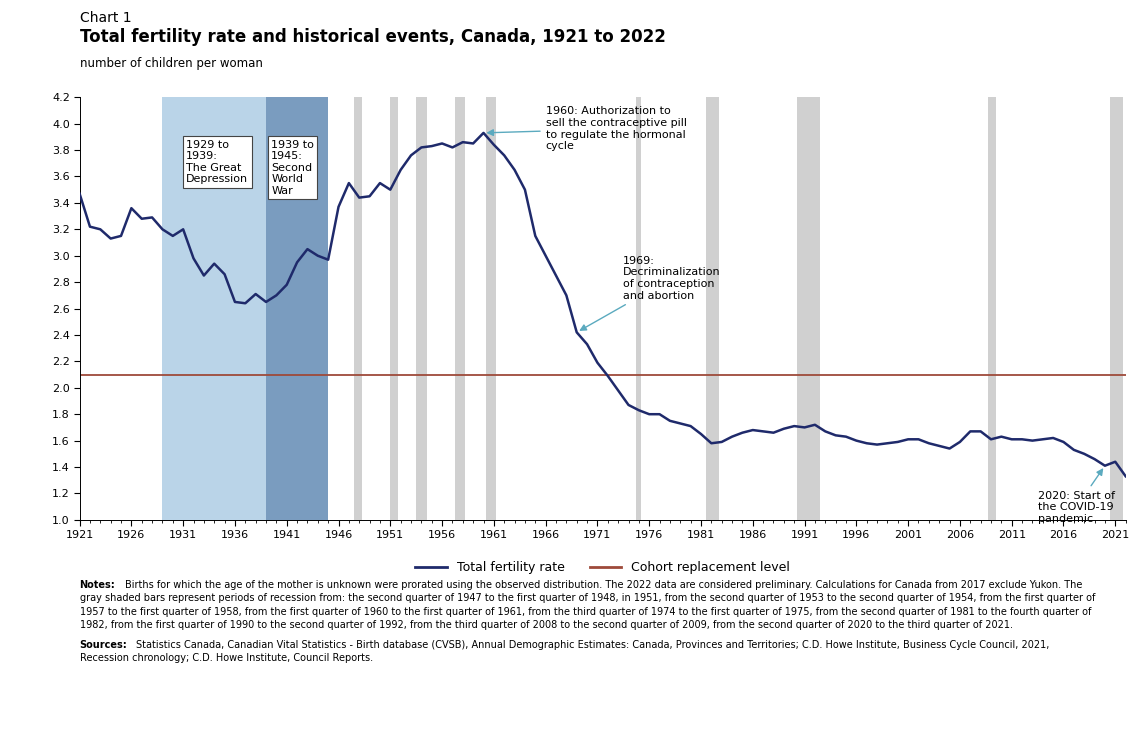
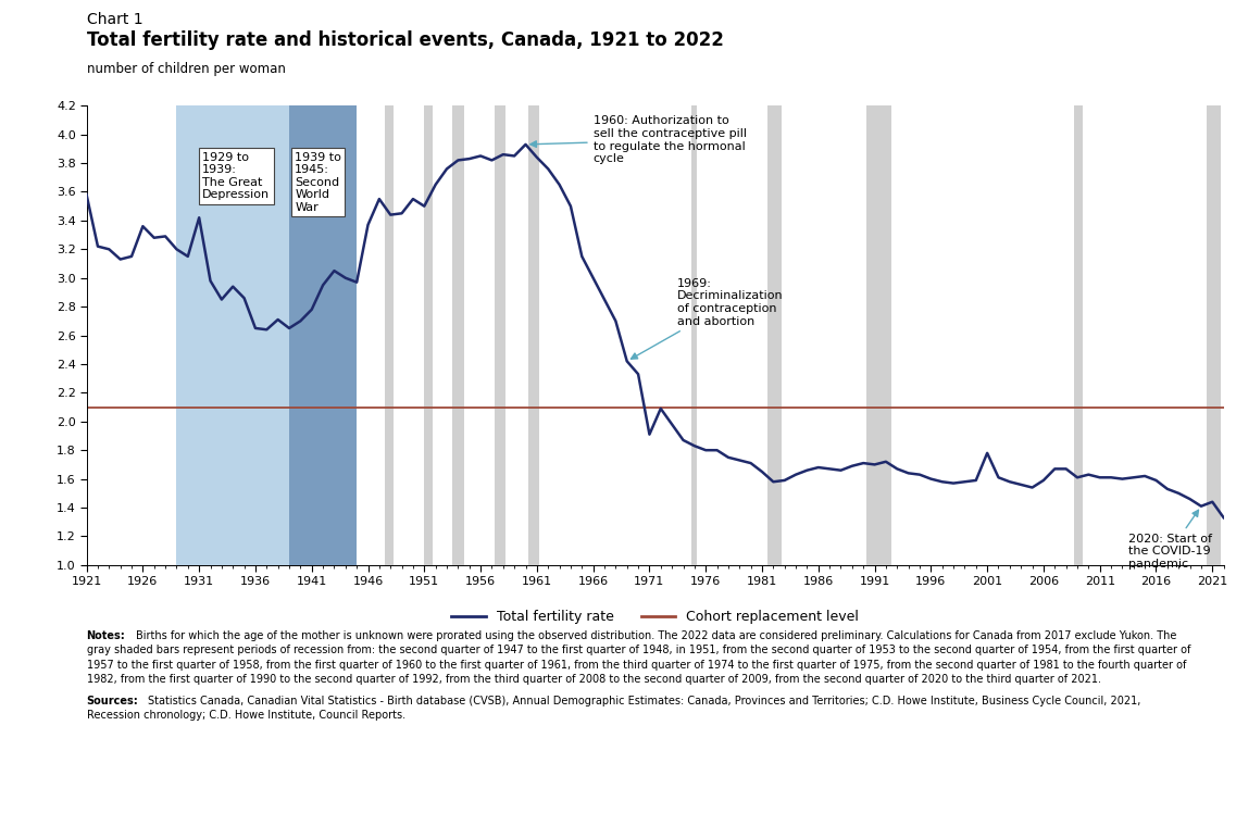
1921: 3.47 -> 3.58
1931: 3.20 -> 3.42
1971: 2.19 -> 1.91
2001: 1.61 -> 1.78
